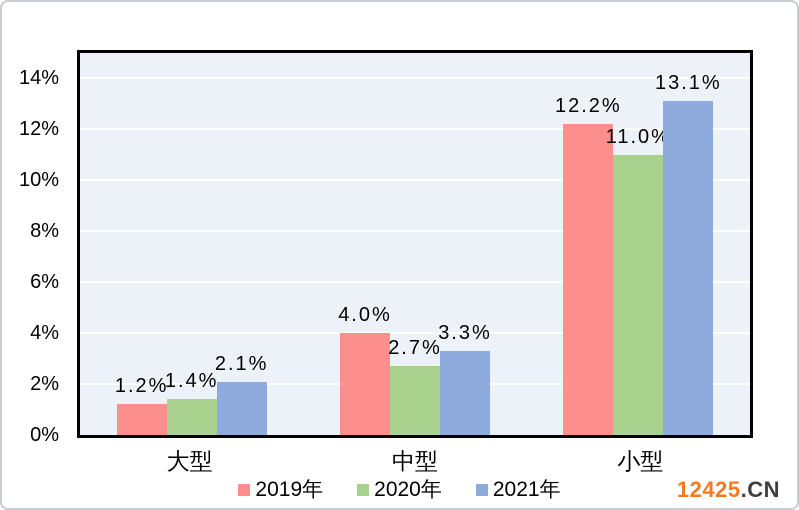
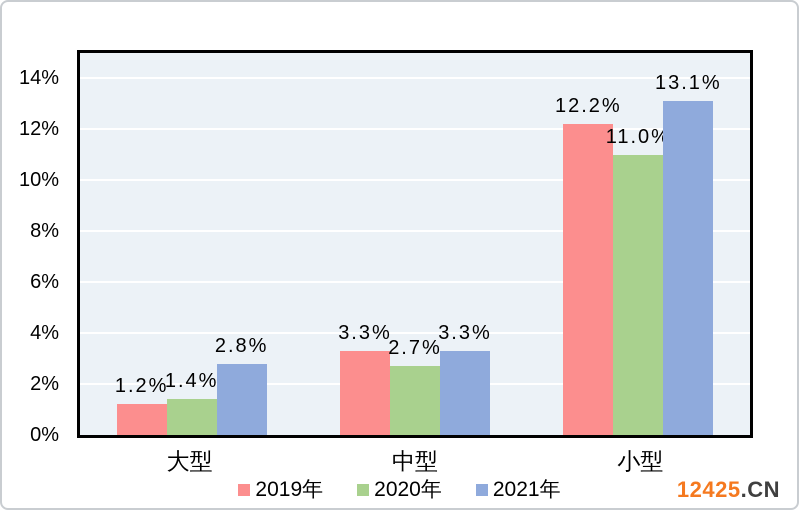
2021年/大型: 2.1% -> 2.8%
2019年/中型: 4.0% -> 3.3%
